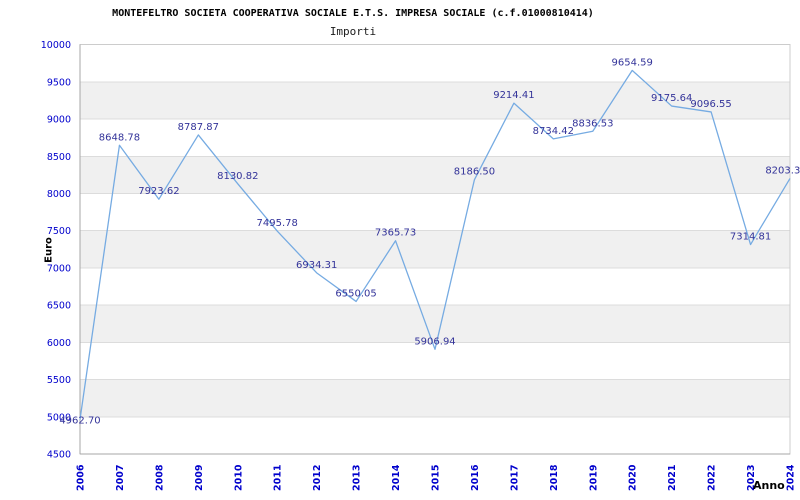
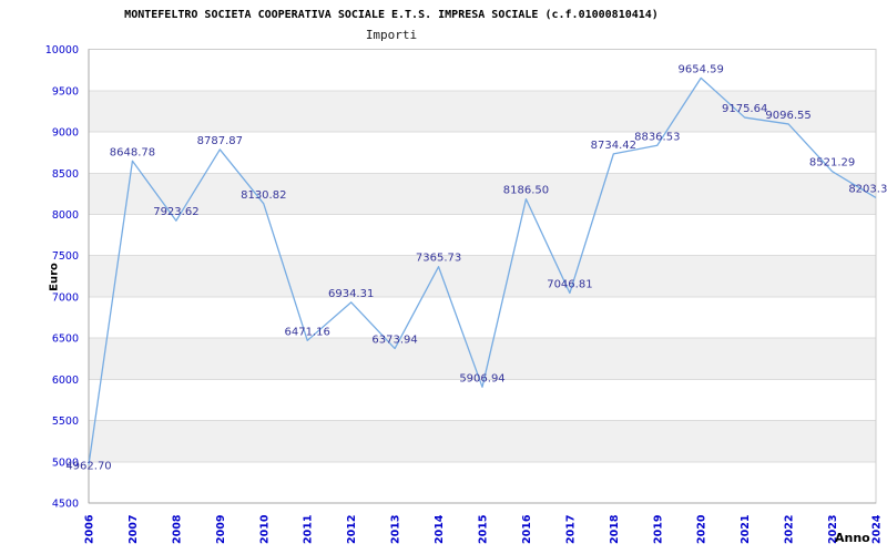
2011: 7495.78 -> 6471.16
2013: 6550.05 -> 6373.94
2017: 9214.41 -> 7046.81
2023: 7314.81 -> 8521.29
